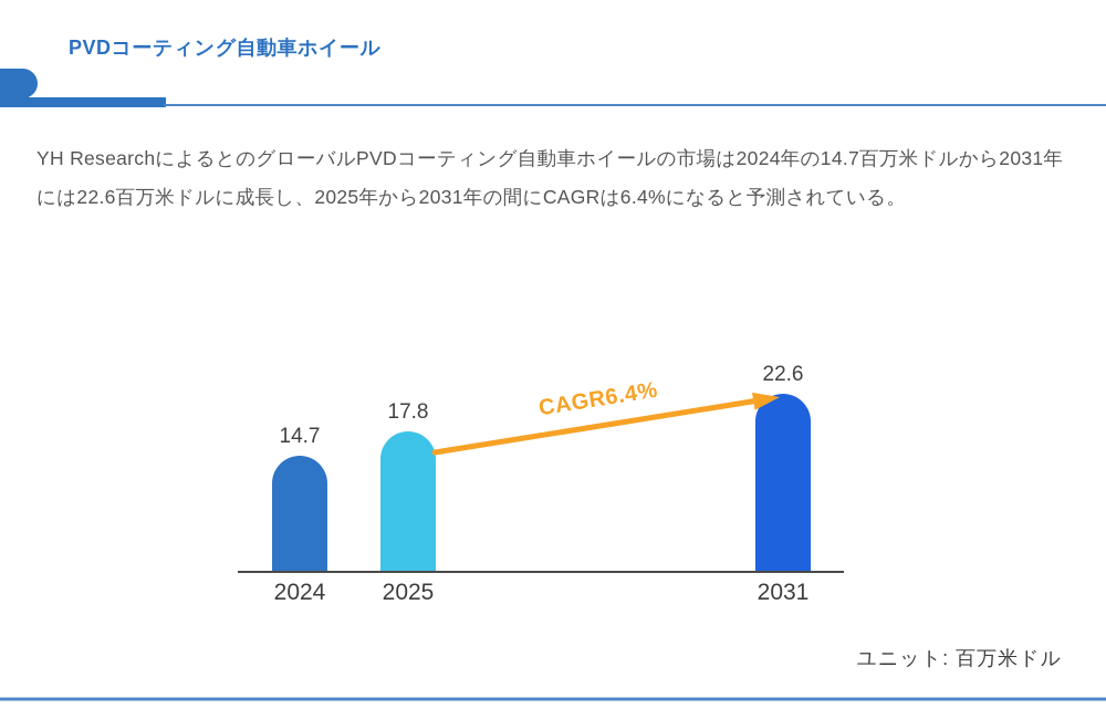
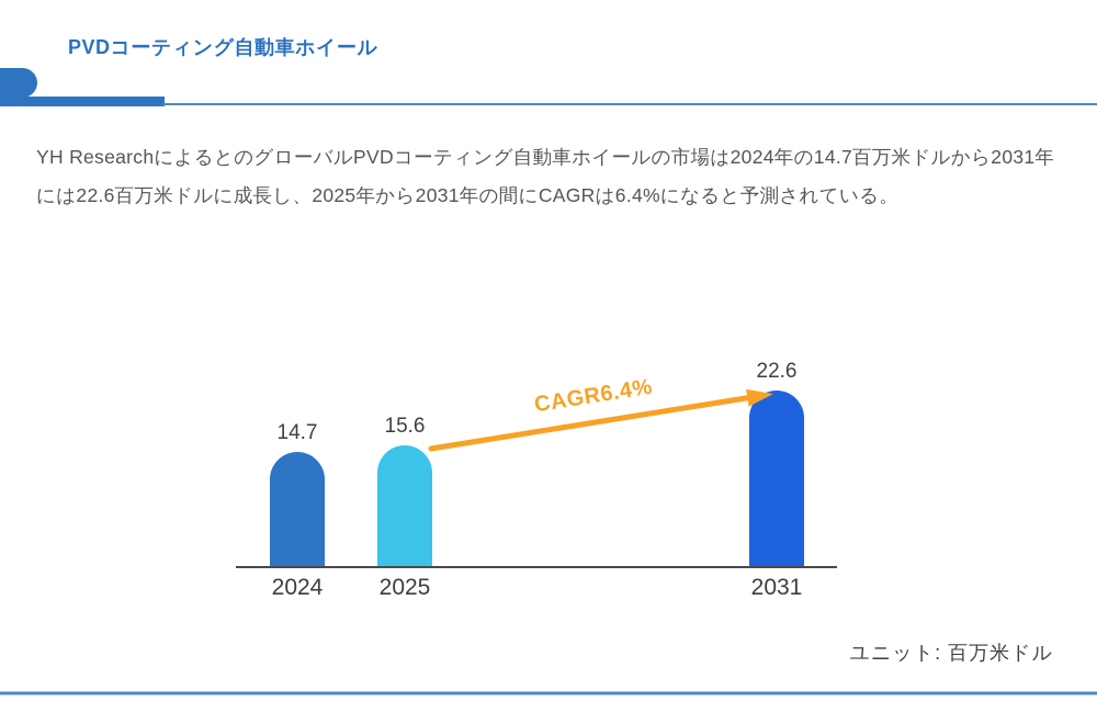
2025: 17.8 -> 15.6
